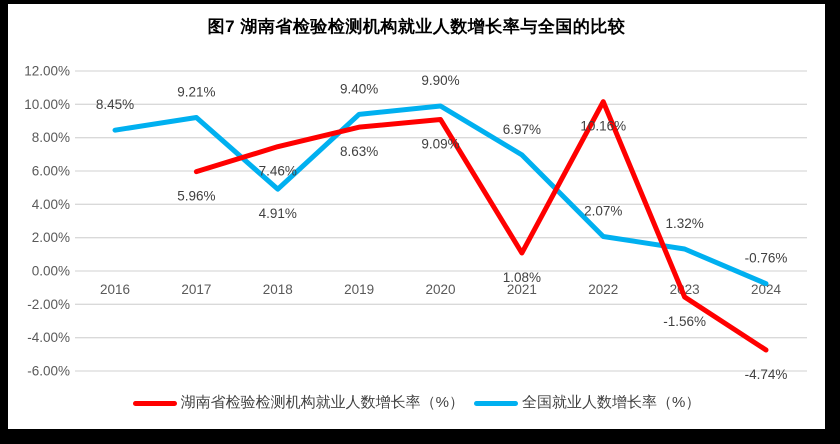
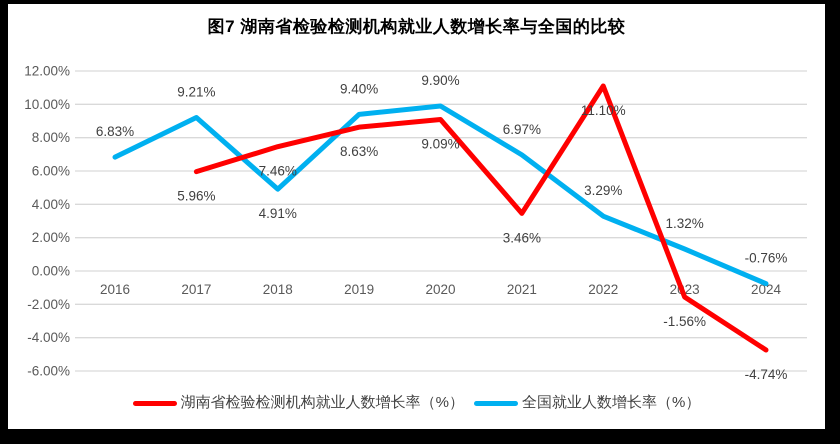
全国就业人数增长率（%）/2016: 8.45% -> 6.83%
湖南省检验检测机构就业人数增长率（%）/2021: 1.08% -> 3.46%
湖南省检验检测机构就业人数增长率（%）/2022: 10.16% -> 11.10%
全国就业人数增长率（%）/2022: 2.07% -> 3.29%
